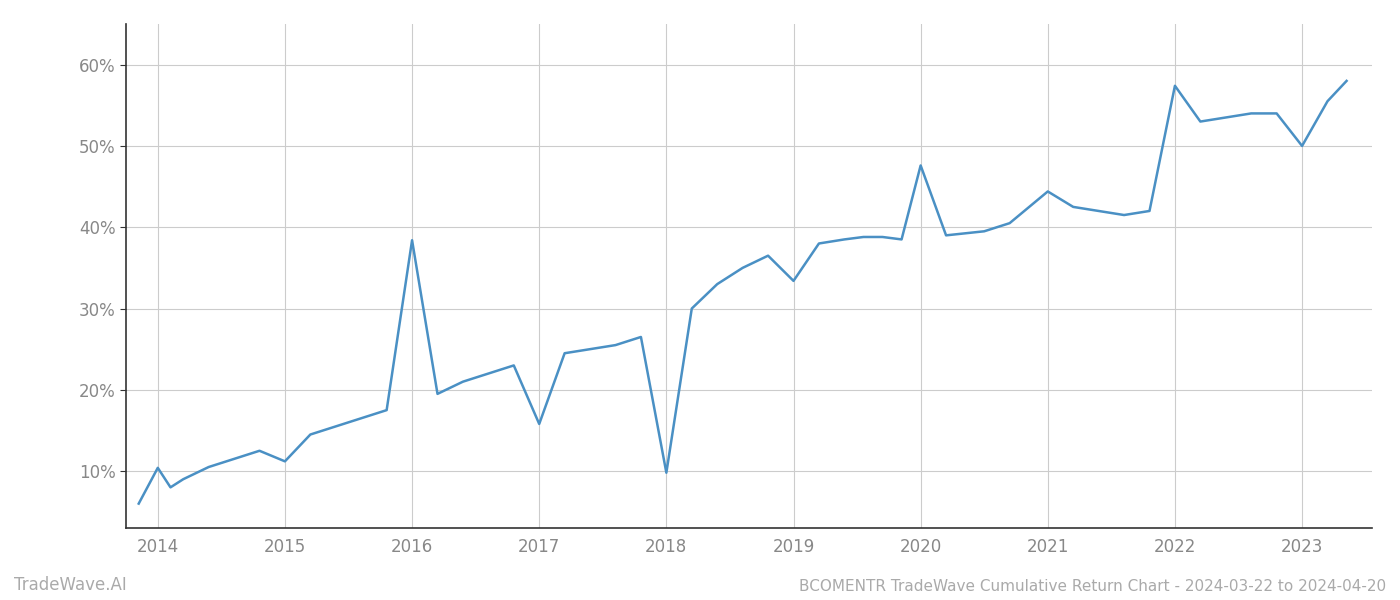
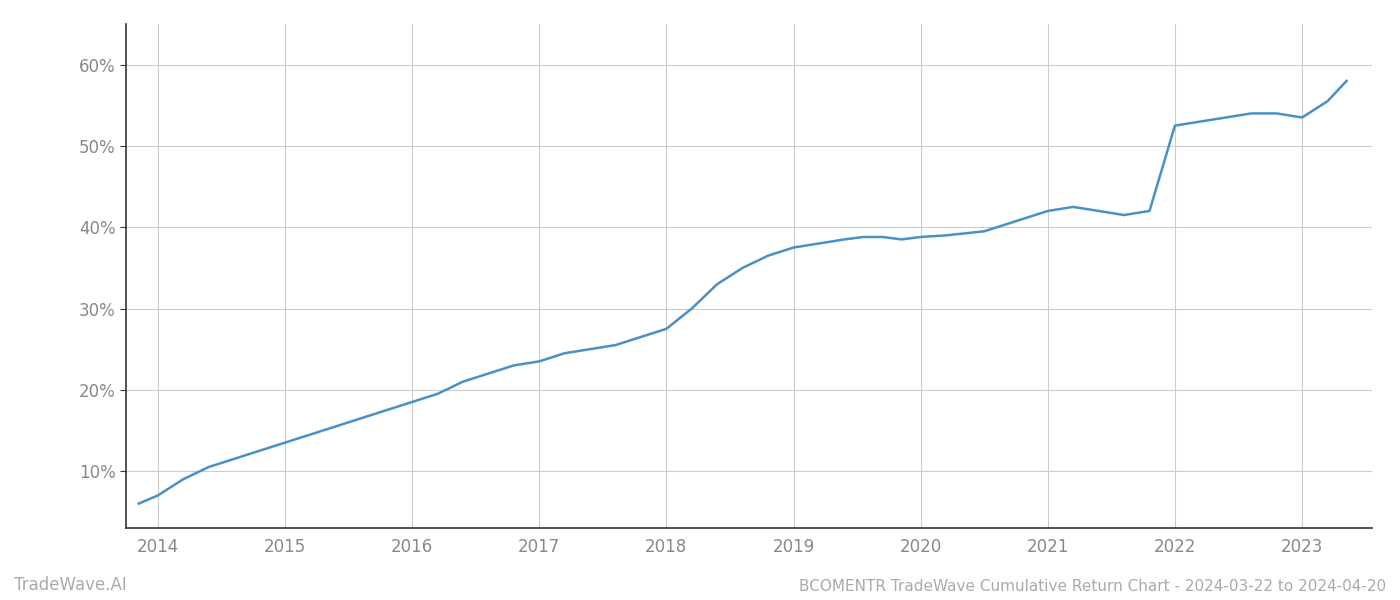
2014: 10.4% -> 7.0%
2015: 11.2% -> 13.5%
2016: 38.4% -> 18.5%
2017: 15.8% -> 23.5%
2018: 9.8% -> 27.5%
2019: 33.4% -> 37.5%
2020: 47.6% -> 38.8%
2021: 44.4% -> 42.0%
2022: 57.4% -> 52.5%
2023: 50.0% -> 53.5%
